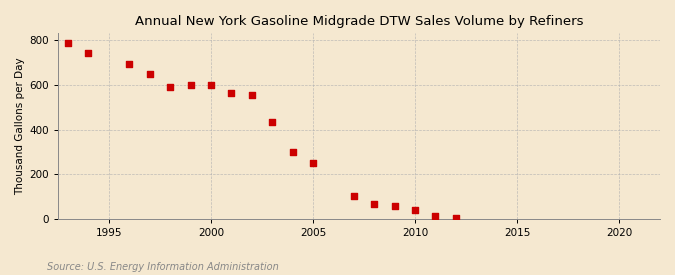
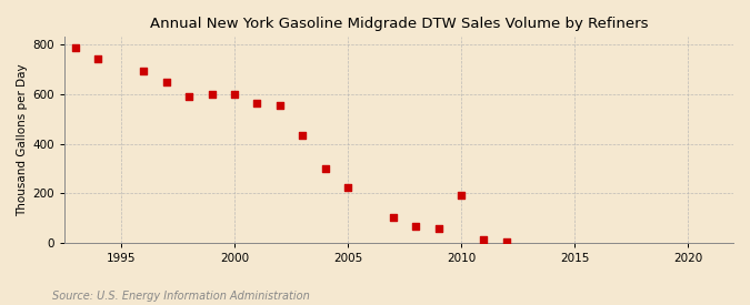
2005: 252 -> 225
2010: 40 -> 190
